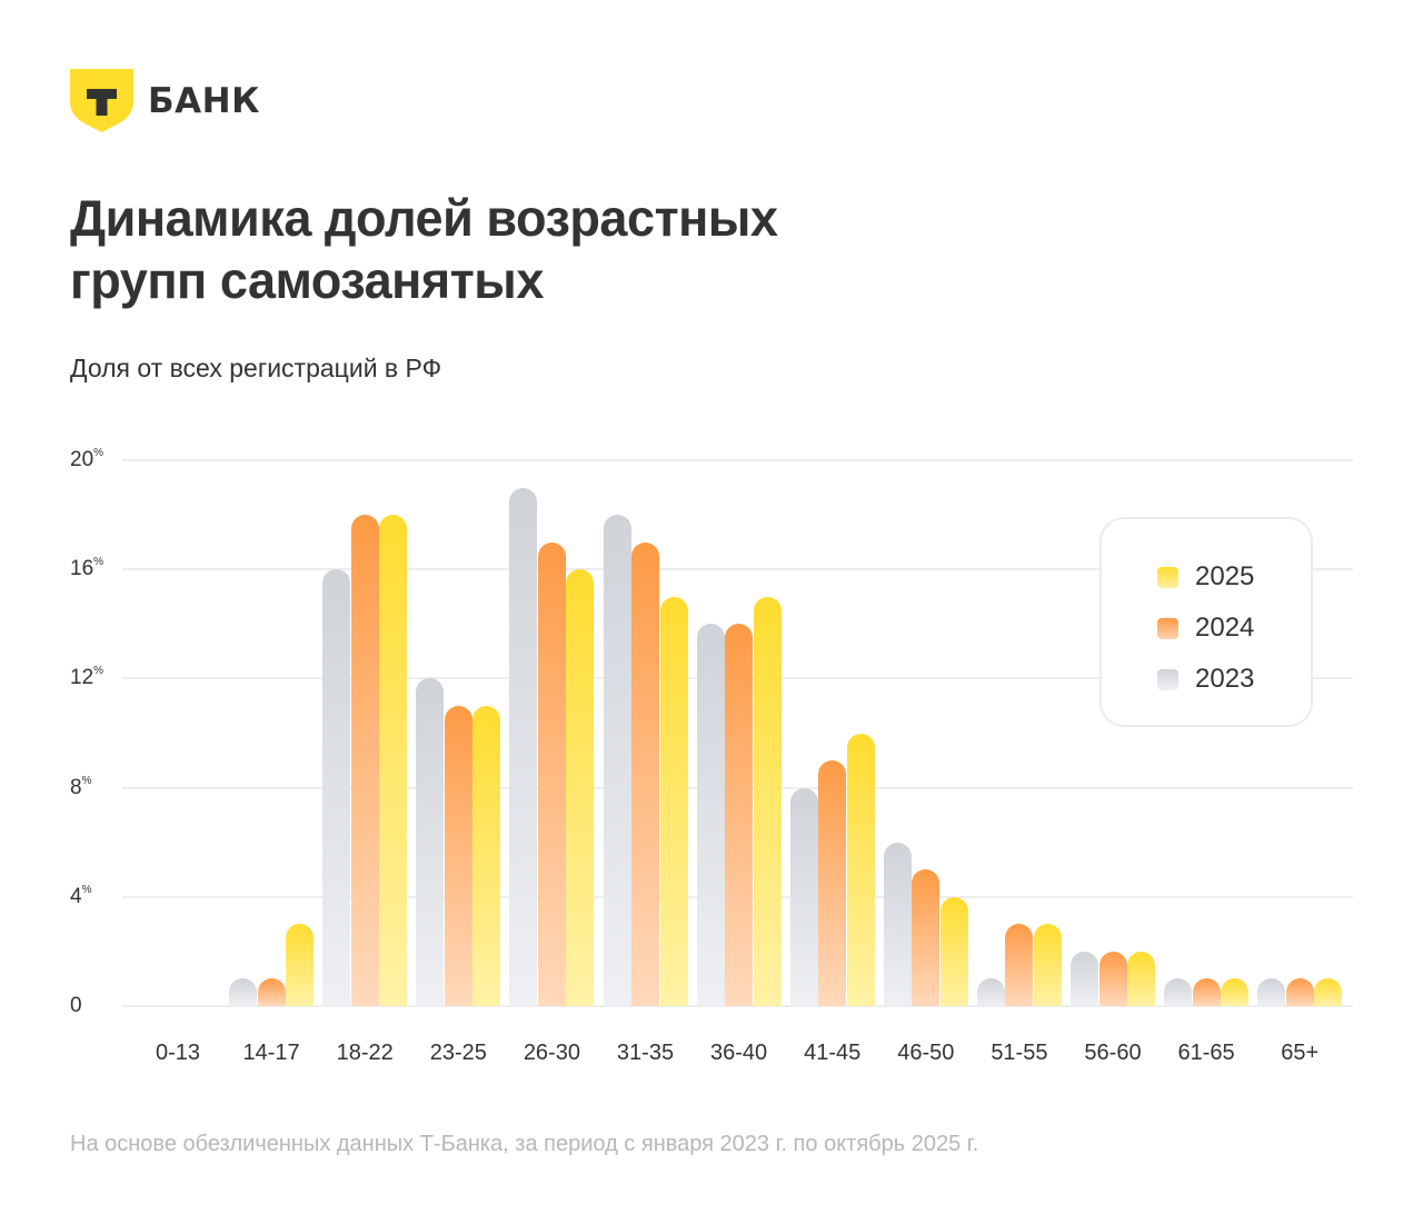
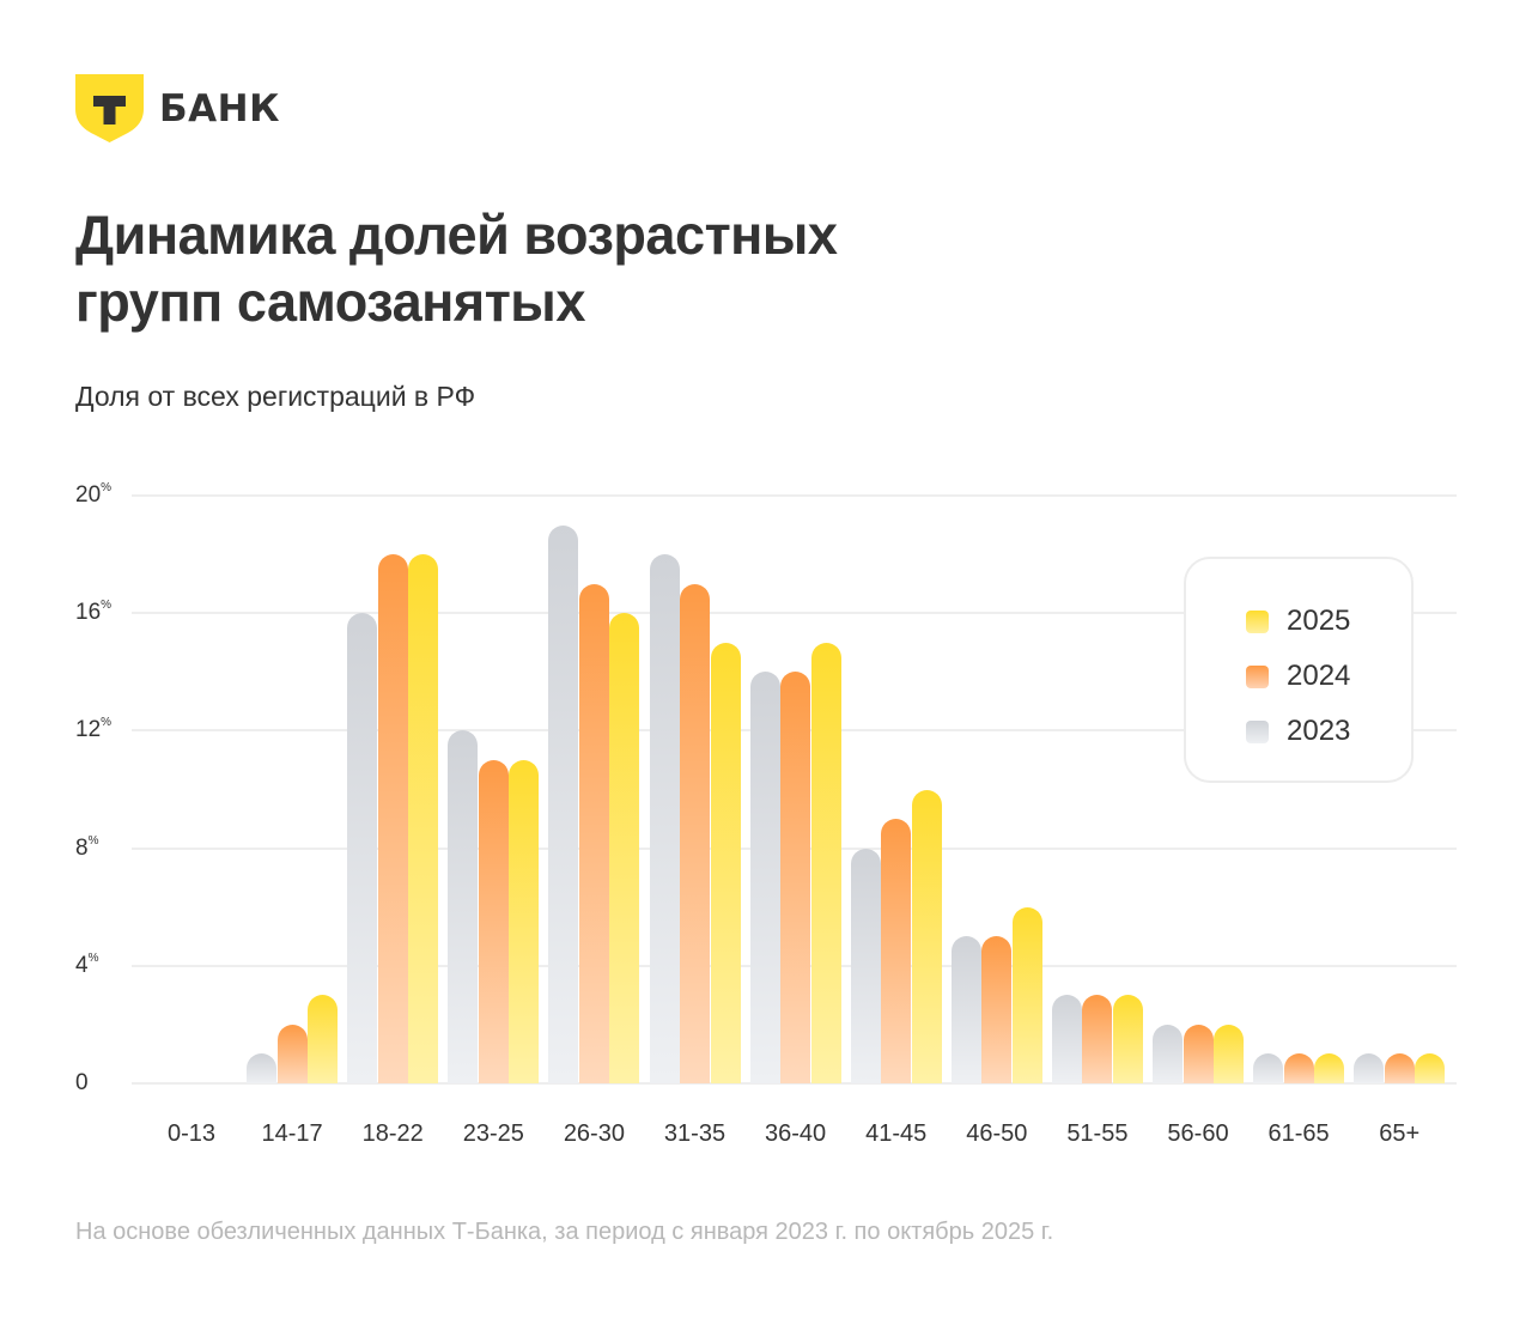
2024/14-17: 1 -> 2
2023/46-50: 6 -> 5
2025/46-50: 4 -> 6
2023/51-55: 1 -> 3
